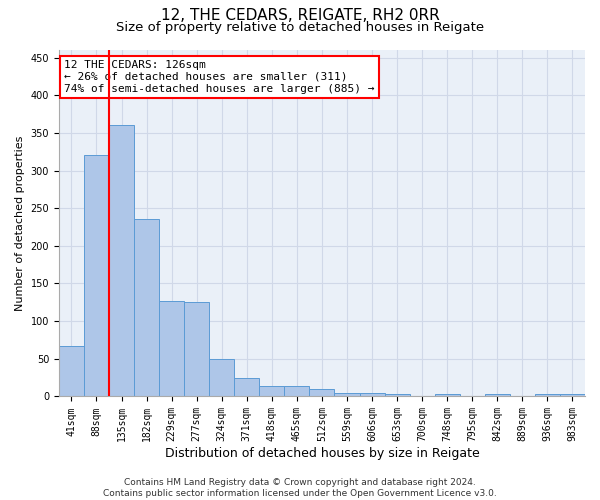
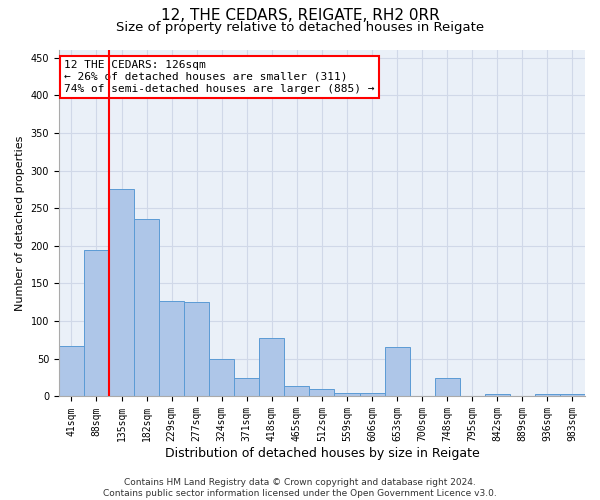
88sqm: 320 -> 194
135sqm: 360 -> 276
418sqm: 14 -> 78
653sqm: 3 -> 66
748sqm: 3 -> 24
